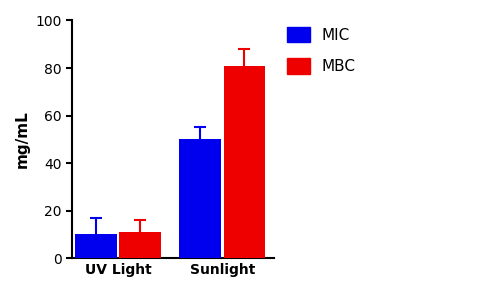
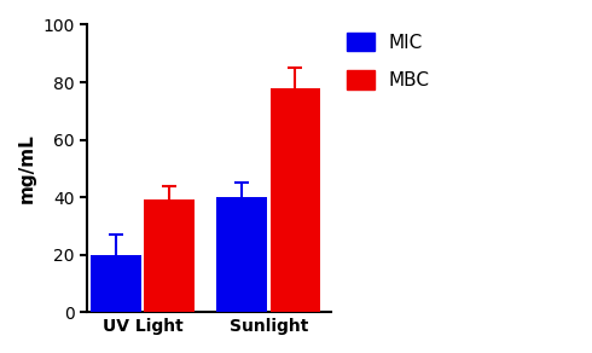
MIC/UV Light: 10 -> 20
MBC/UV Light: 11 -> 39
MIC/Sunlight: 50 -> 40
MBC/Sunlight: 81 -> 78
